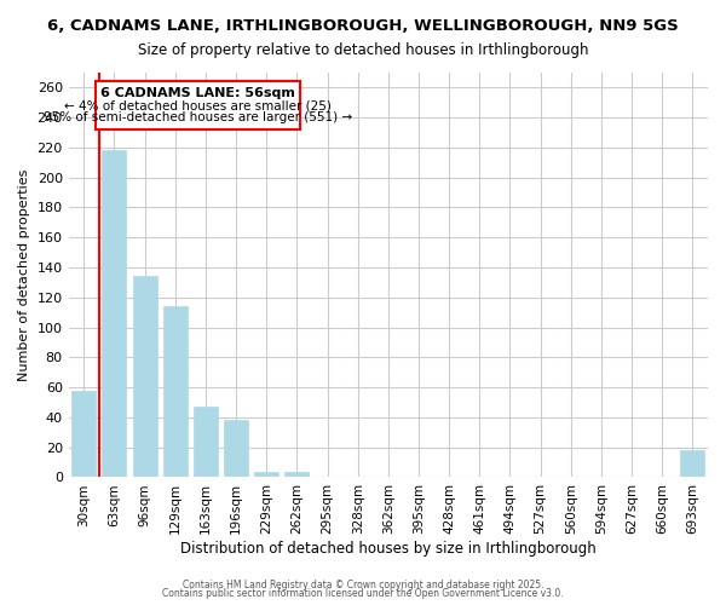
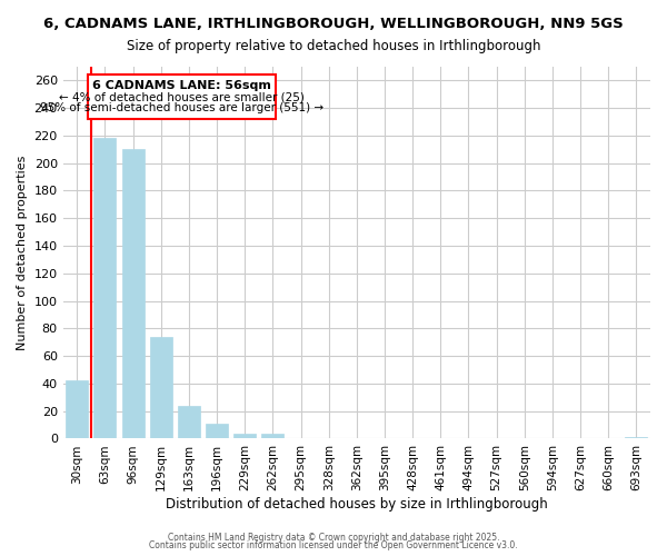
30sqm: 58 -> 42
96sqm: 134 -> 210
129sqm: 114 -> 74
163sqm: 47 -> 24
196sqm: 38 -> 11
693sqm: 18 -> 1
